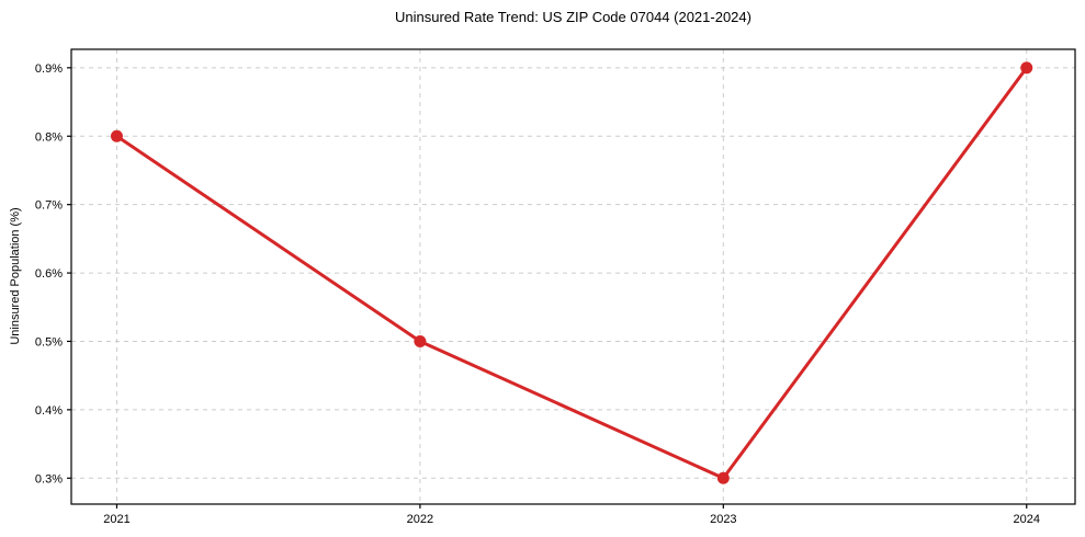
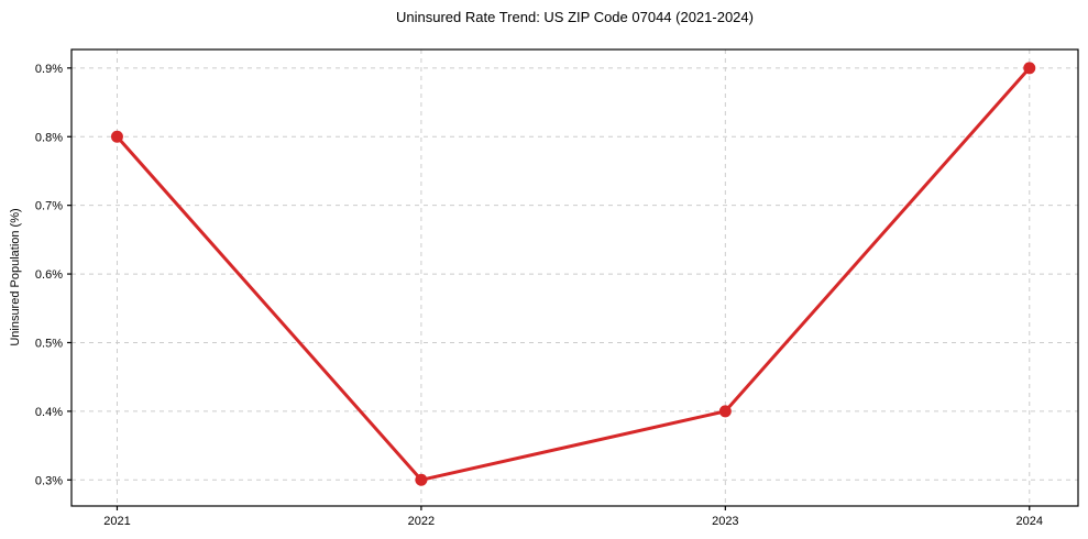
2022: 0.5% -> 0.3%
2023: 0.3% -> 0.4%
